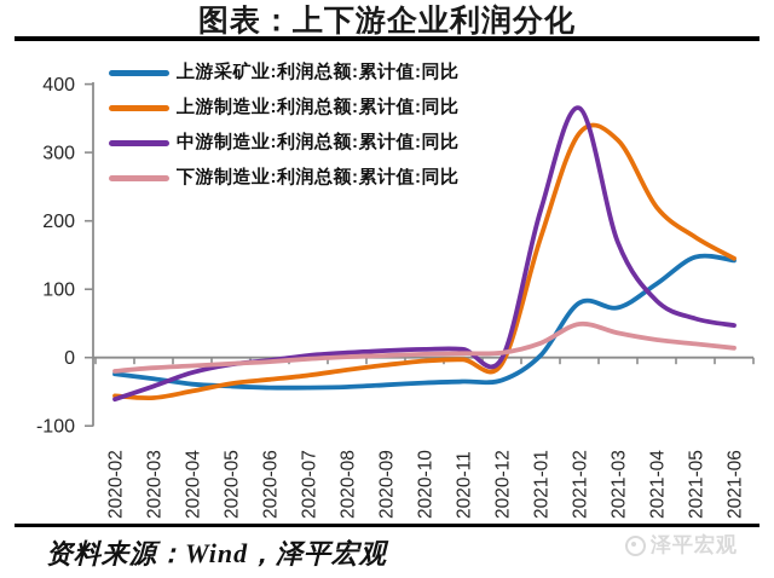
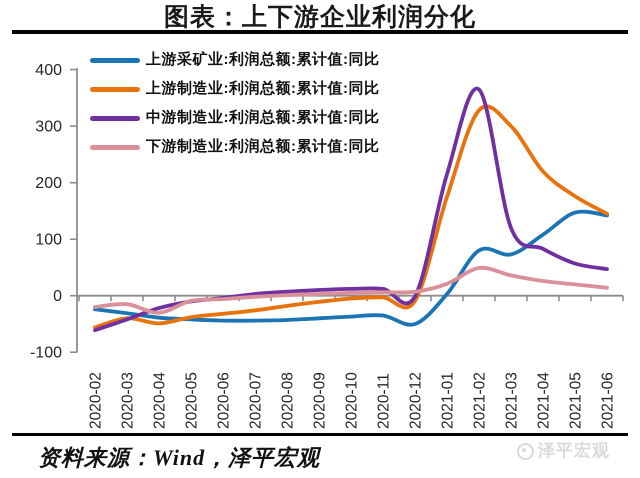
上游制造业:利润总额:累计值:同比/2020-03: -60 -> -40
下游制造业:利润总额:累计值:同比/2020-04: -10 -> -30
上游采矿业:利润总额:累计值:同比/2020-12: -30 -> -50
上游制造业:利润总额:累计值:同比/2021-03: 320 -> 300
中游制造业:利润总额:累计值:同比/2021-03: 170 -> 120
